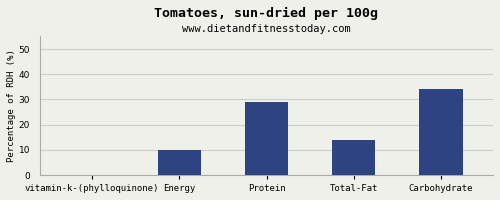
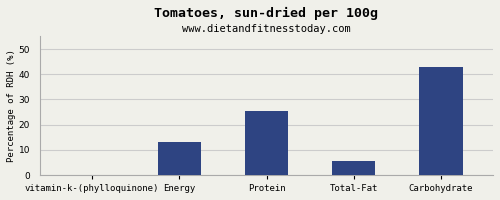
Energy: 10.0 -> 13.0
Protein: 29.0 -> 25.5
Total-Fat: 14.0 -> 5.5
Carbohydrate: 34.0 -> 43.0
